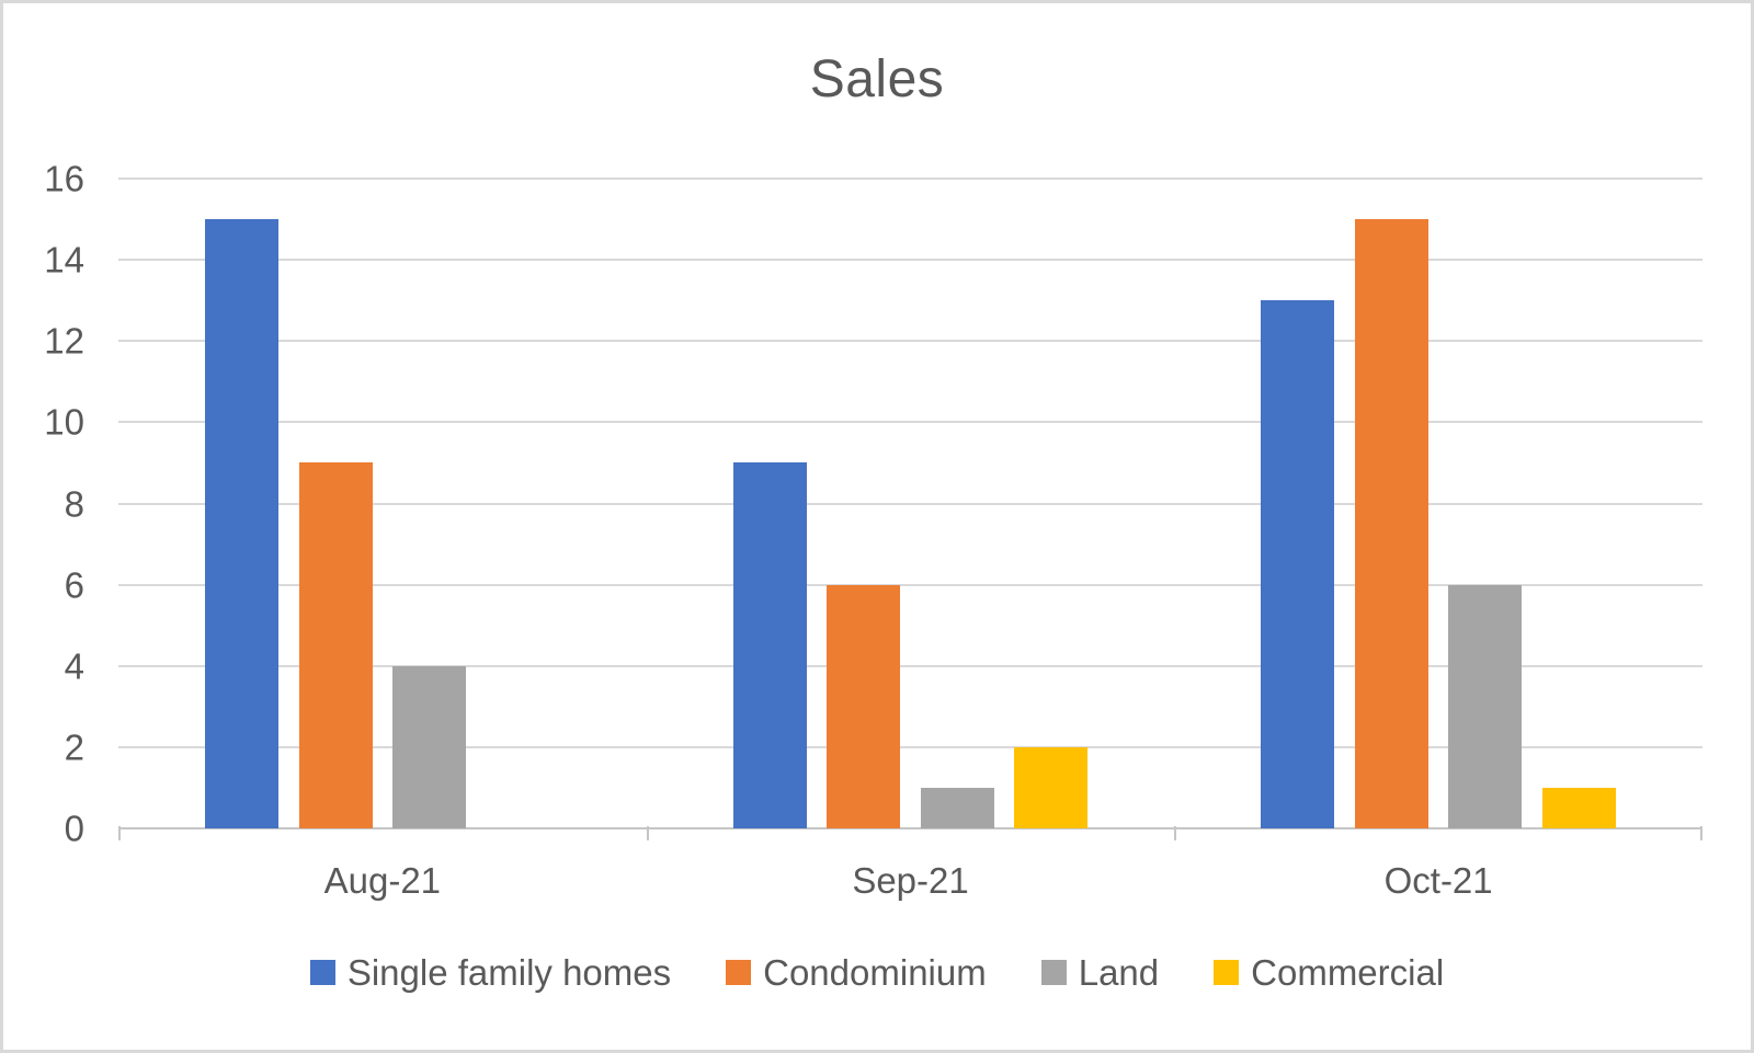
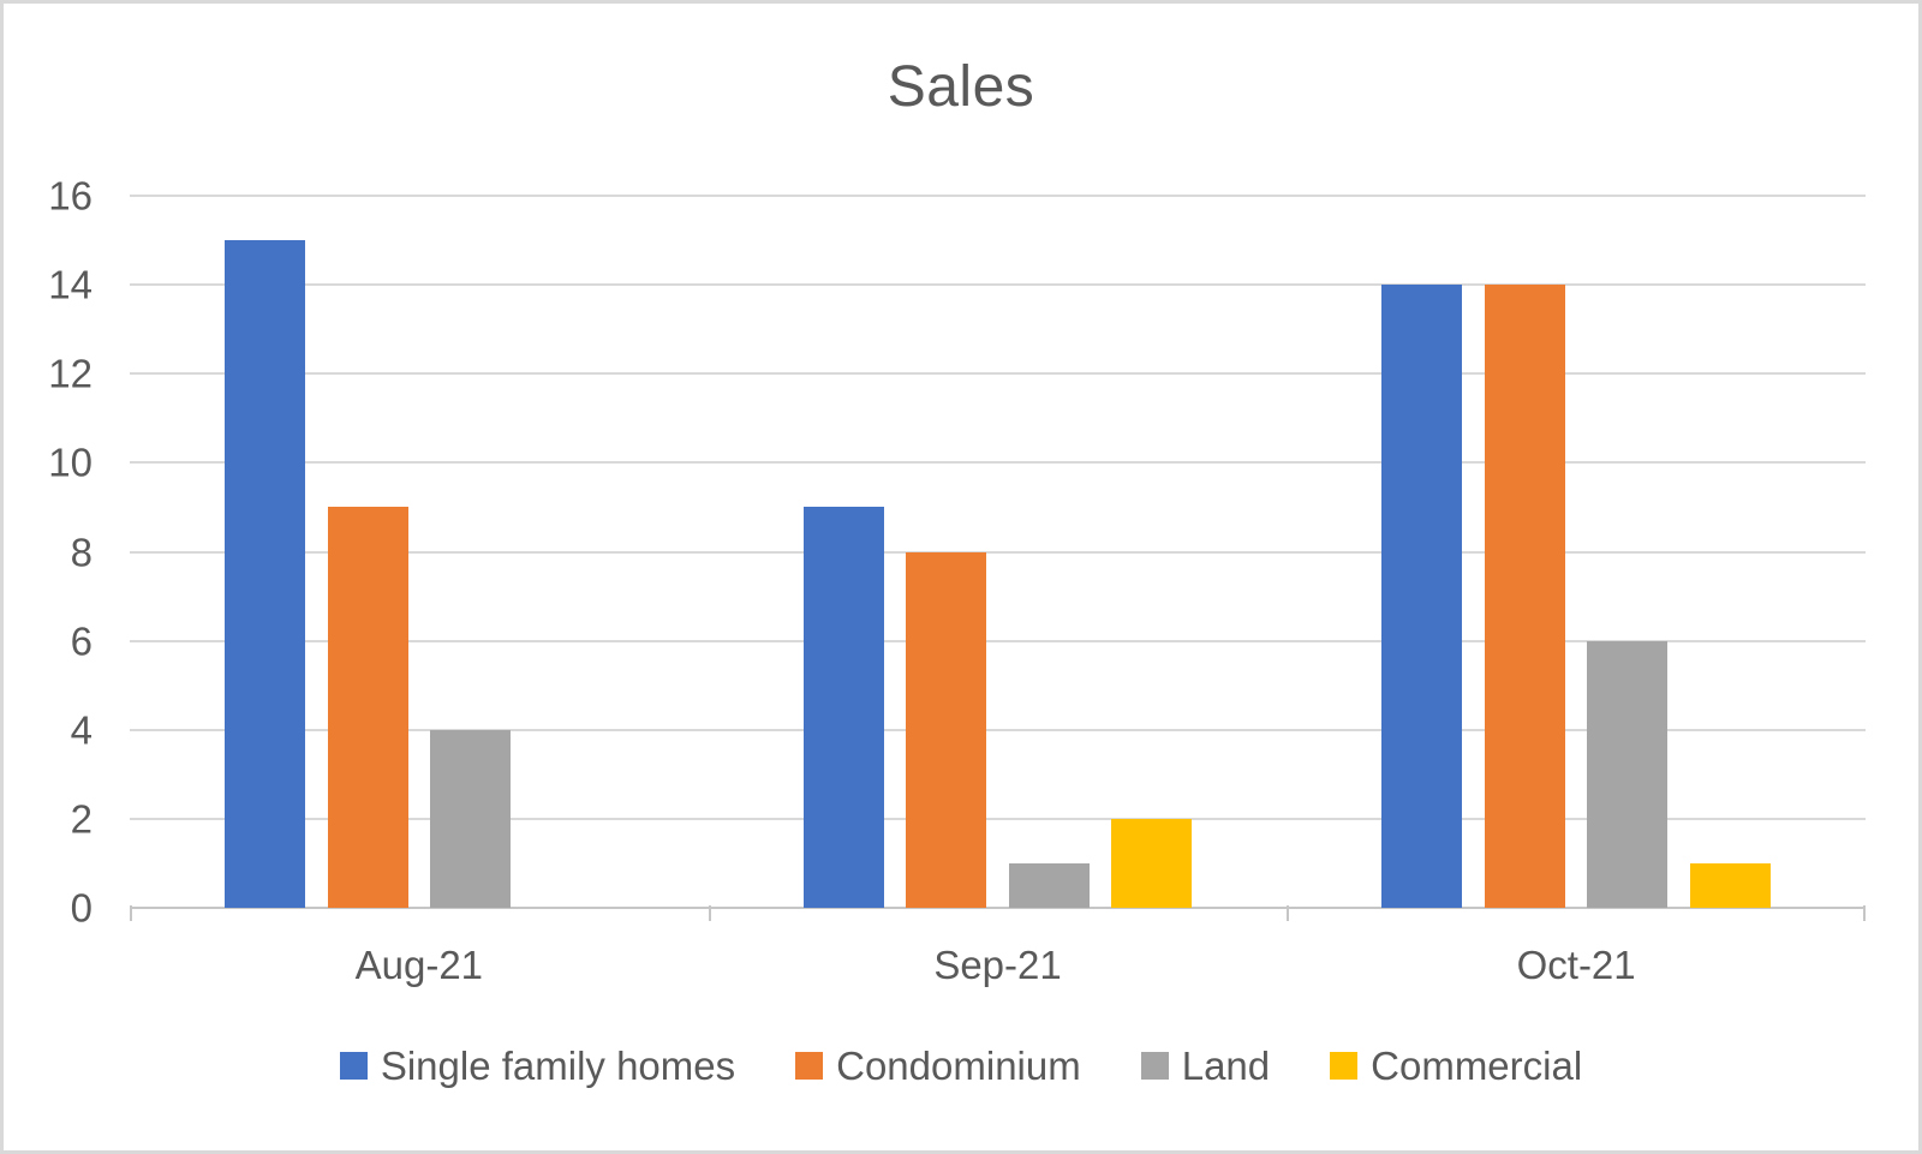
Condominium/Sep-21: 6 -> 8
Single family homes/Oct-21: 13 -> 14
Condominium/Oct-21: 15 -> 14
